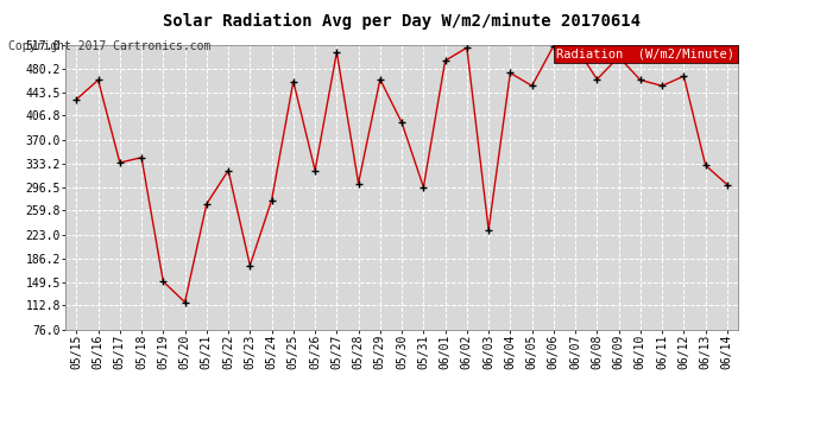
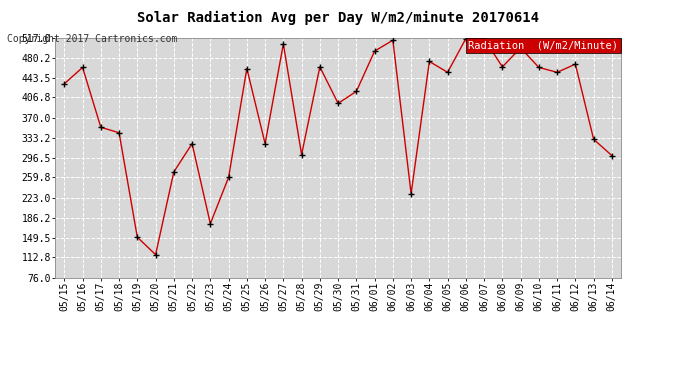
05/17: 334 -> 352
05/24: 276 -> 260
05/31: 296 -> 418
